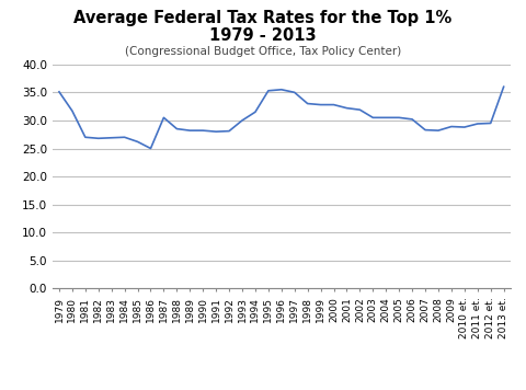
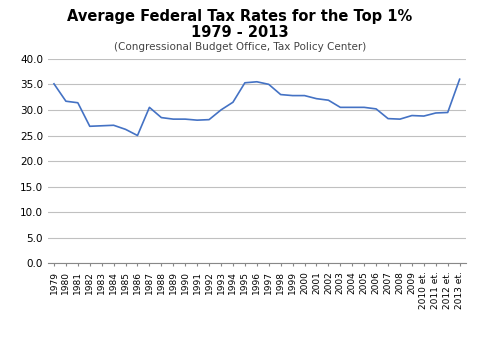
1981: 27.0 -> 31.4
